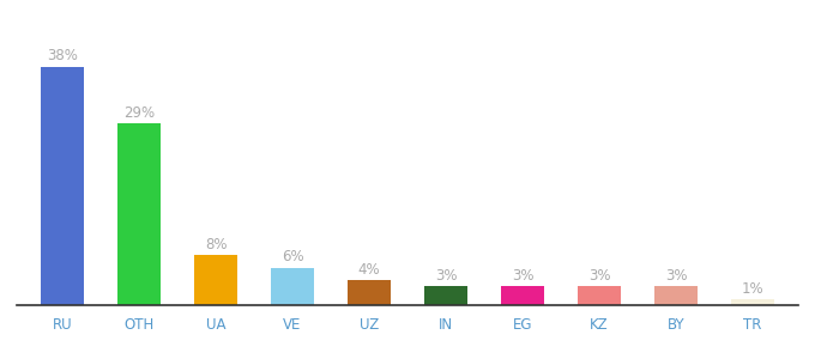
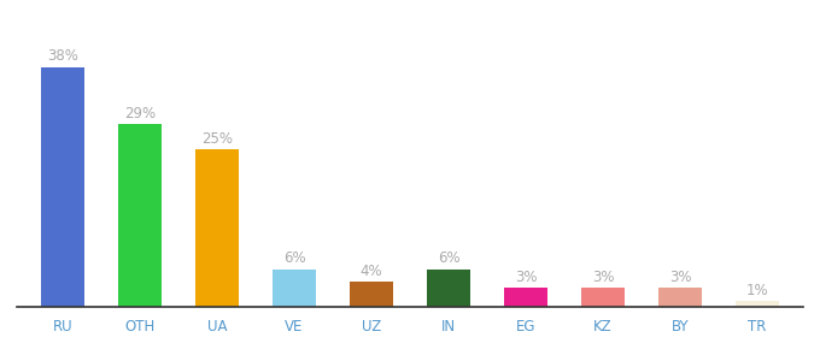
UA: 8% -> 25%
IN: 3% -> 6%
